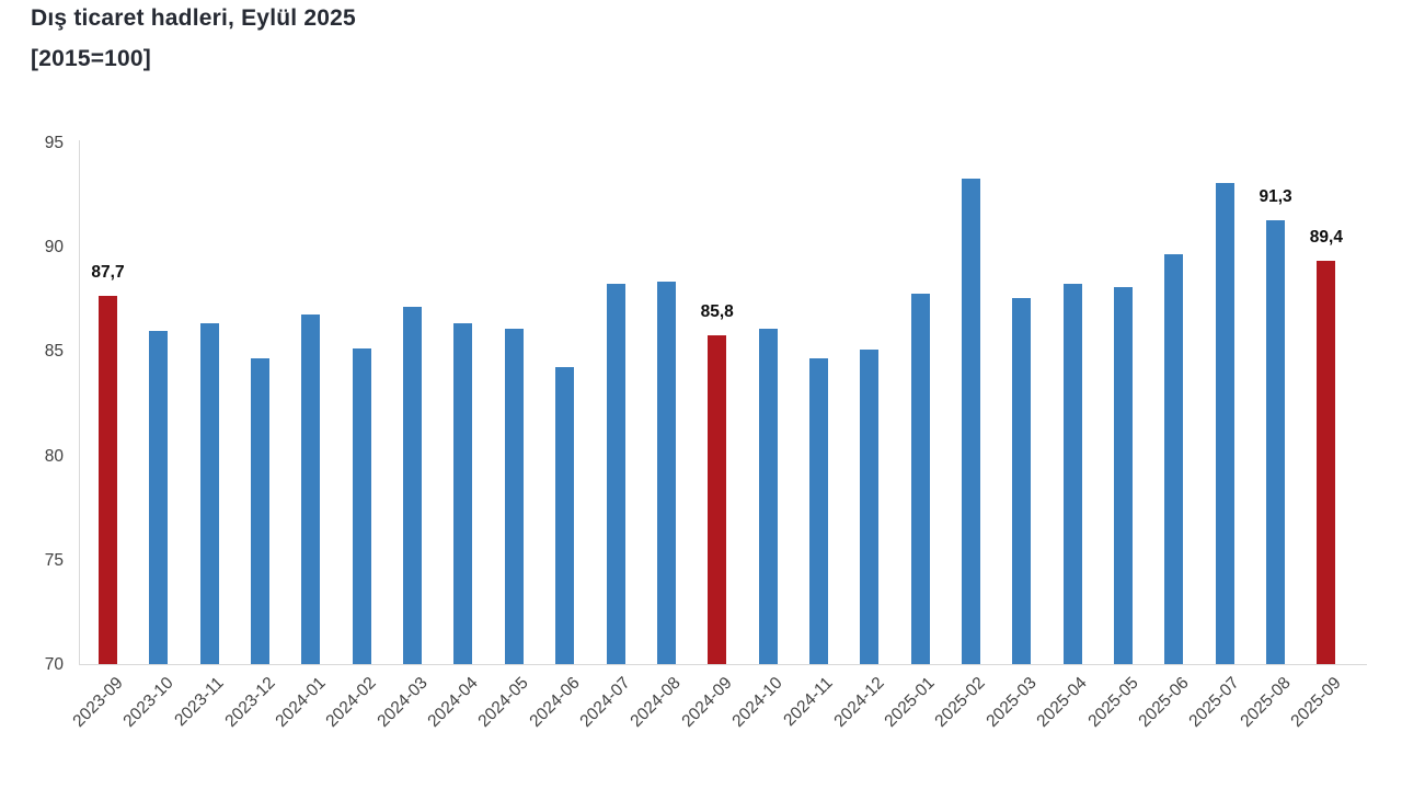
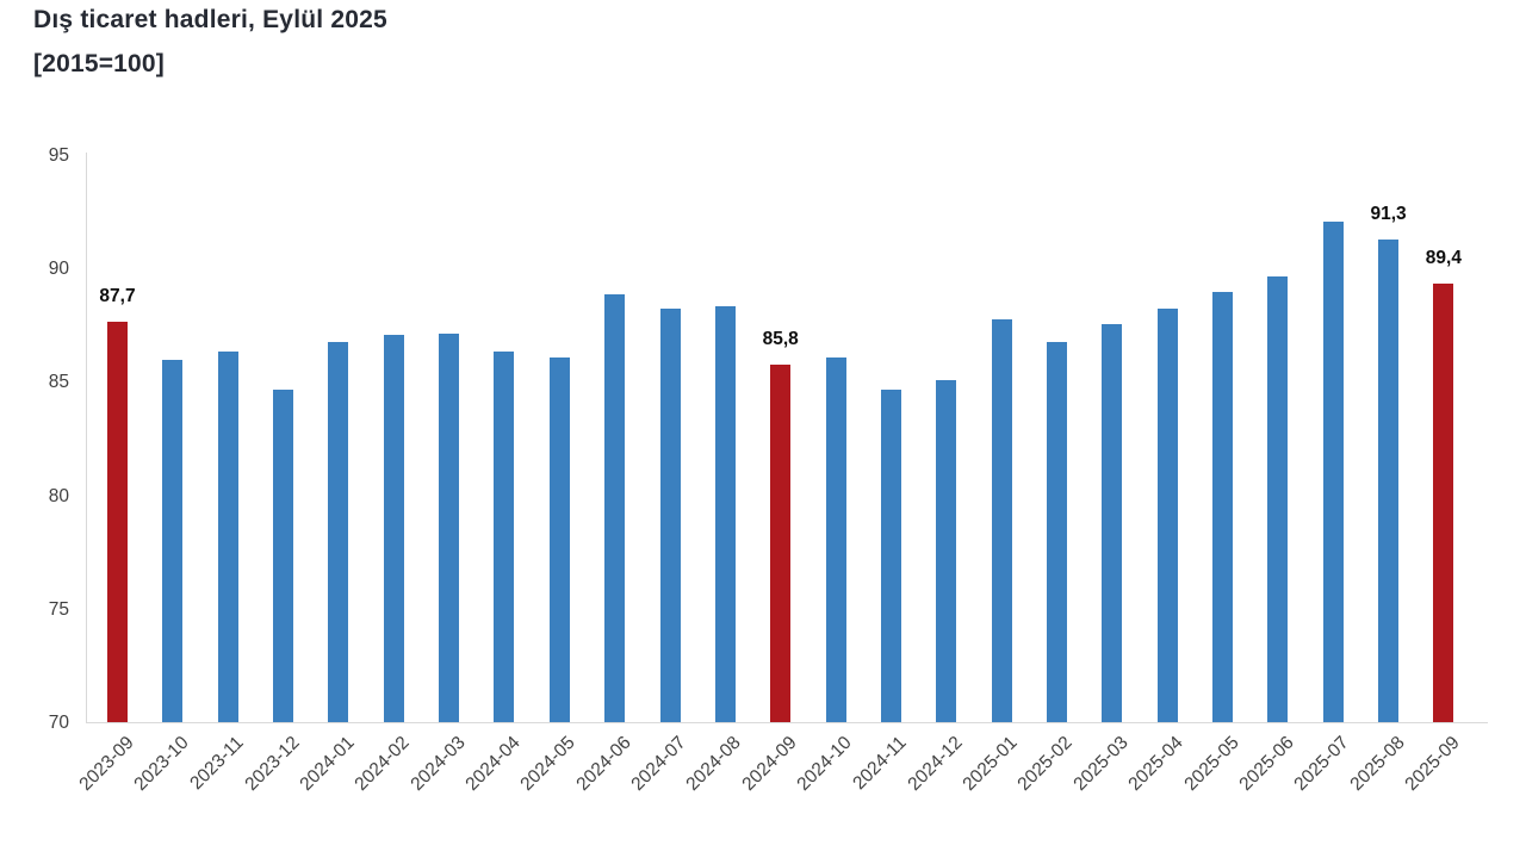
2024-02: 85.2 -> 87.1
2024-06: 84.3 -> 88.9
2025-02: 93.3 -> 86.8
2025-05: 88.1 -> 89.0
2025-07: 93.1 -> 92.1
